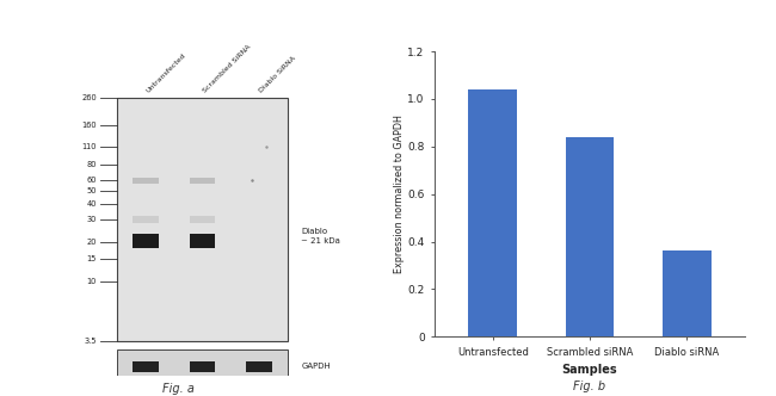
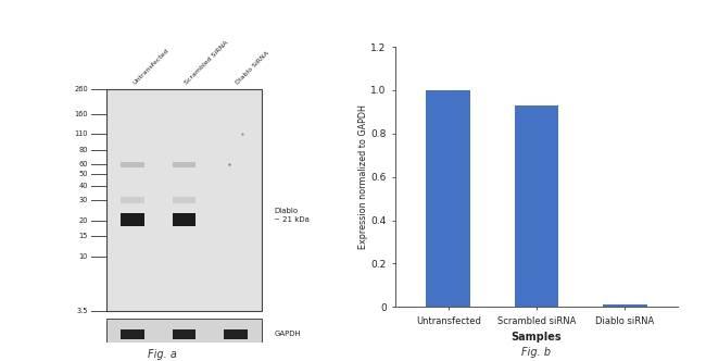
Untransfected: 1.04 -> 1.00
Scrambled siRNA: 0.84 -> 0.93
Diablo siRNA: 0.36 -> 0.01
